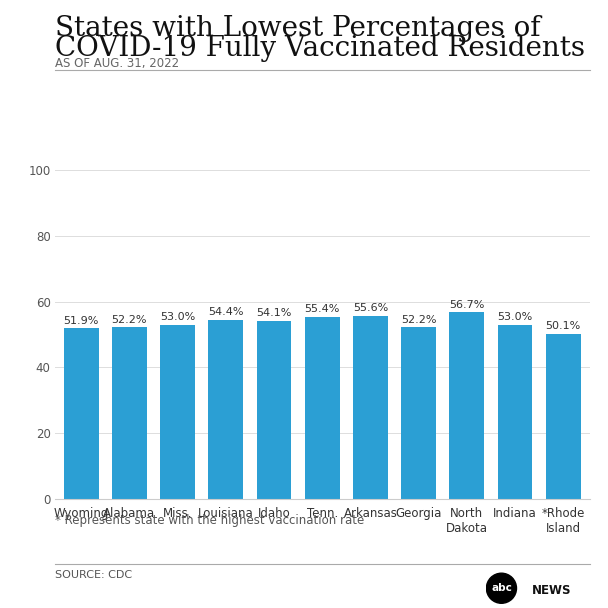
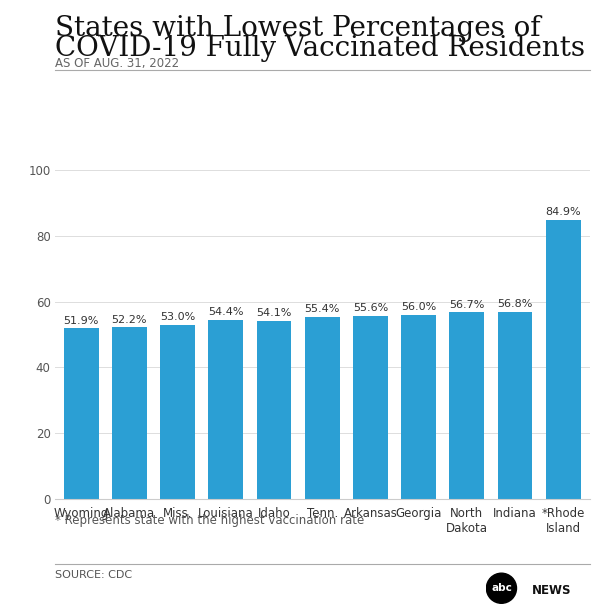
Georgia: 52.2% -> 56.0%
Indiana: 53.0% -> 56.8%
*Rhode Island: 50.1% -> 84.9%
